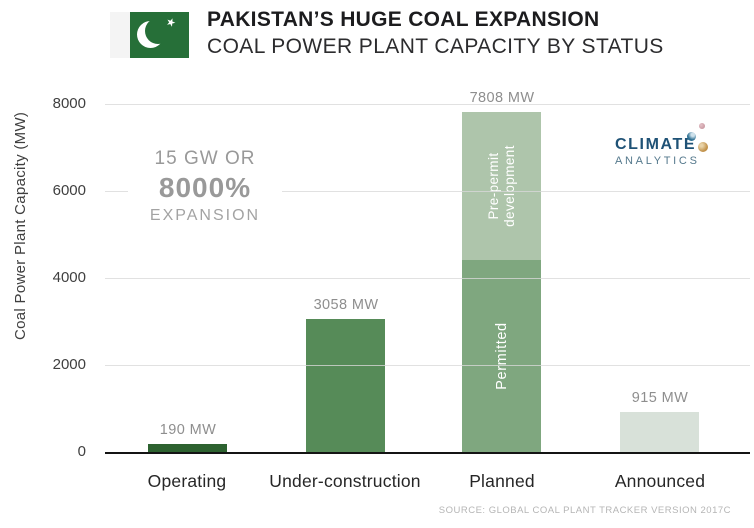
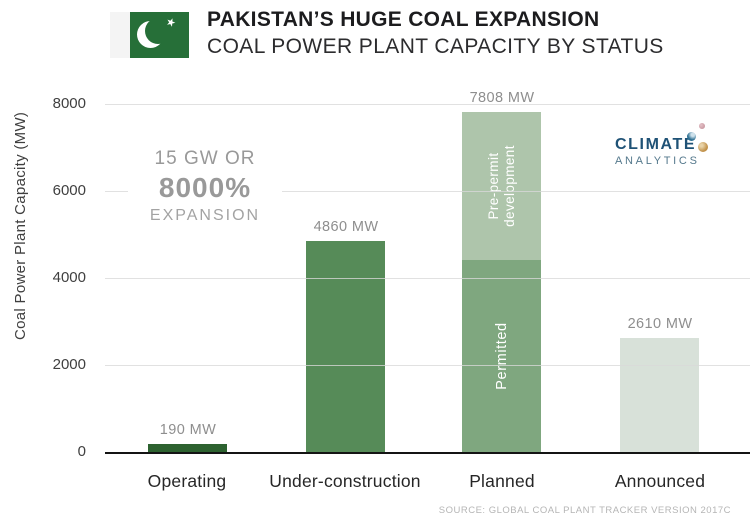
Under-construction: 3058 -> 4860
Announced: 915 -> 2610
